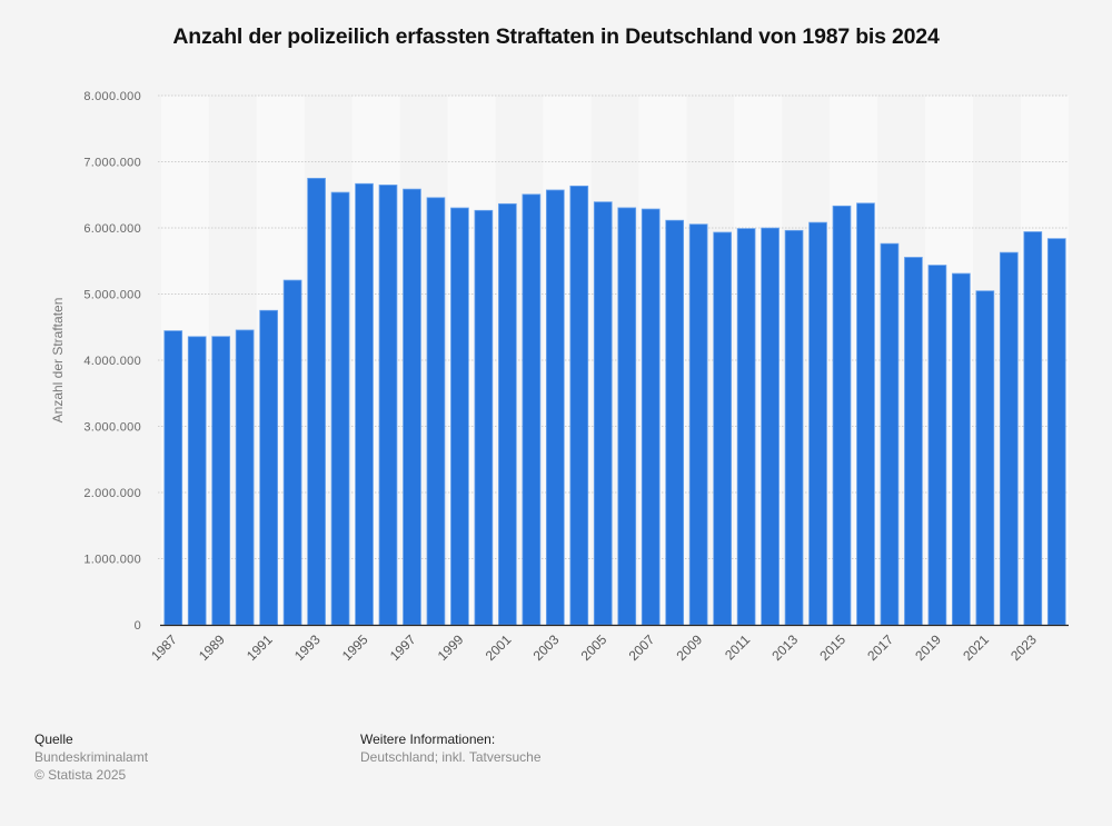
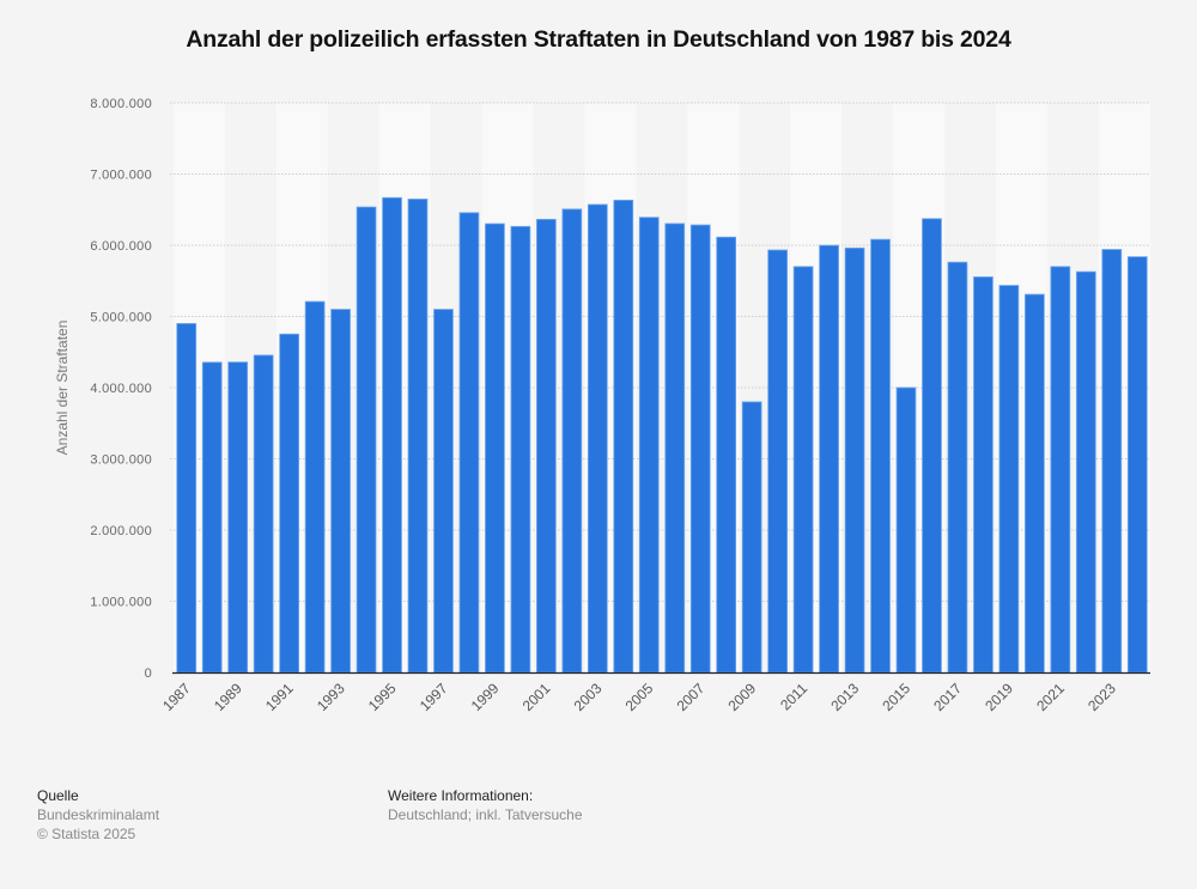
1987: 4400000 -> 4900000
1993: 6800000 -> 5100000
1997: 6600000 -> 5100000
2009: 6100000 -> 3800000
2011: 6000000 -> 5700000
2015: 6300000 -> 4000000
2021: 5000000 -> 5700000
